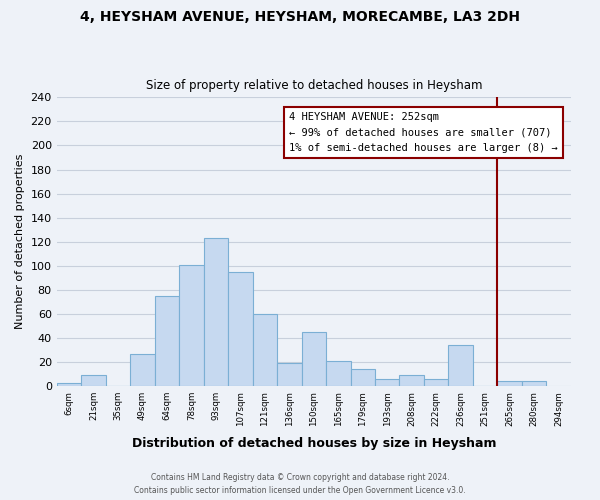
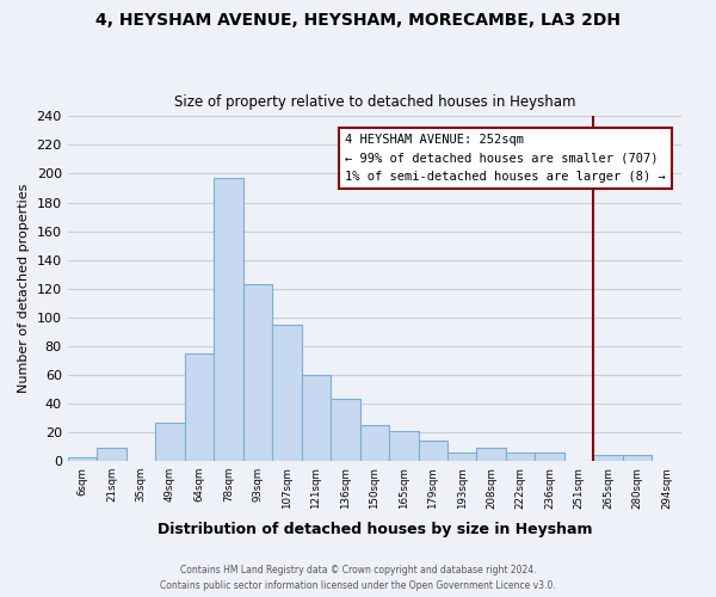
78sqm: 101 -> 197
136sqm: 19 -> 43
150sqm: 45 -> 25
236sqm: 34 -> 6
